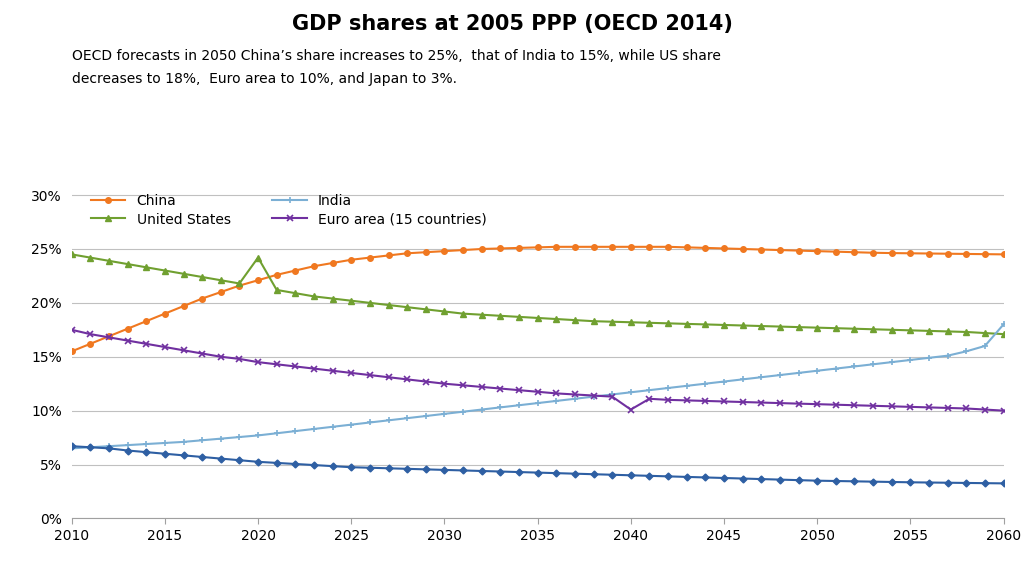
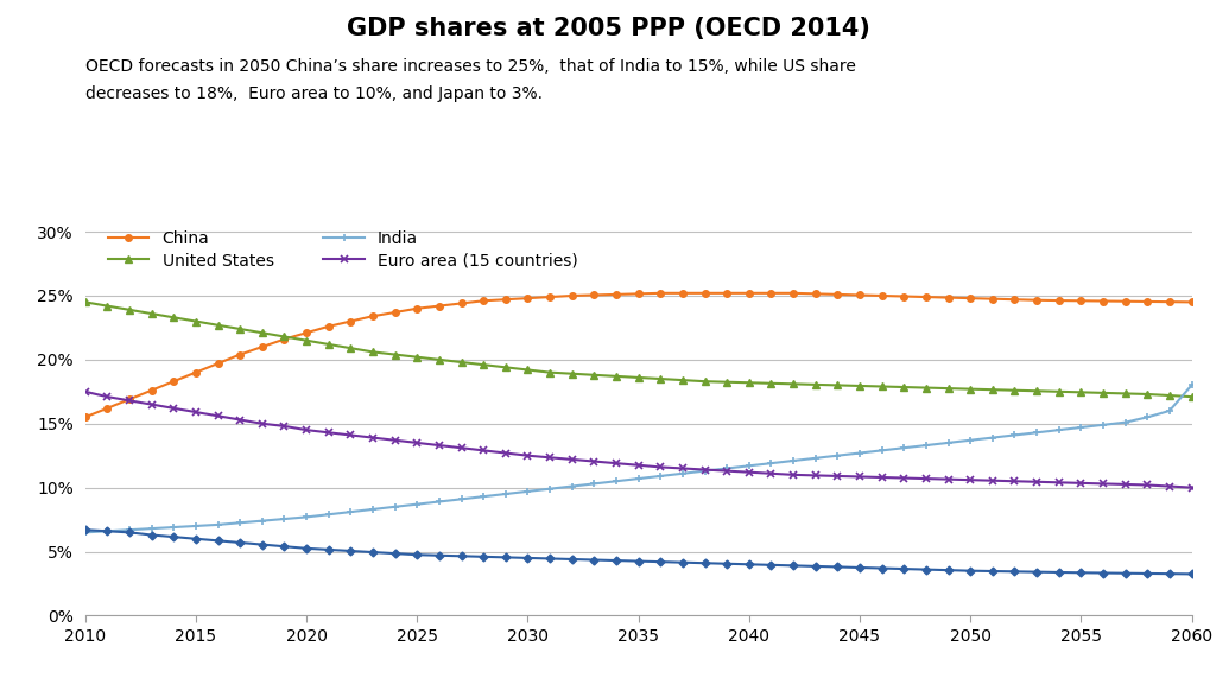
United States/2020: 24.2% -> 21.5%
Euro area (15 countries)/2040: 10.1% -> 11.2%
